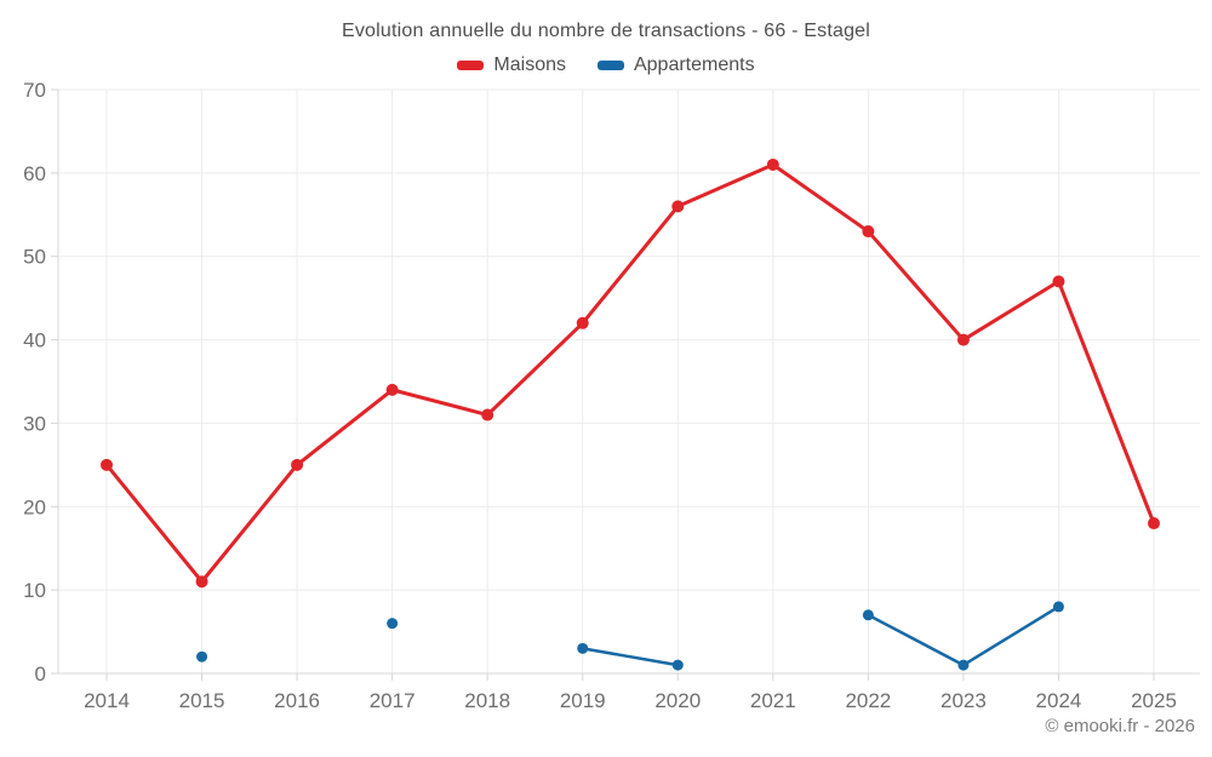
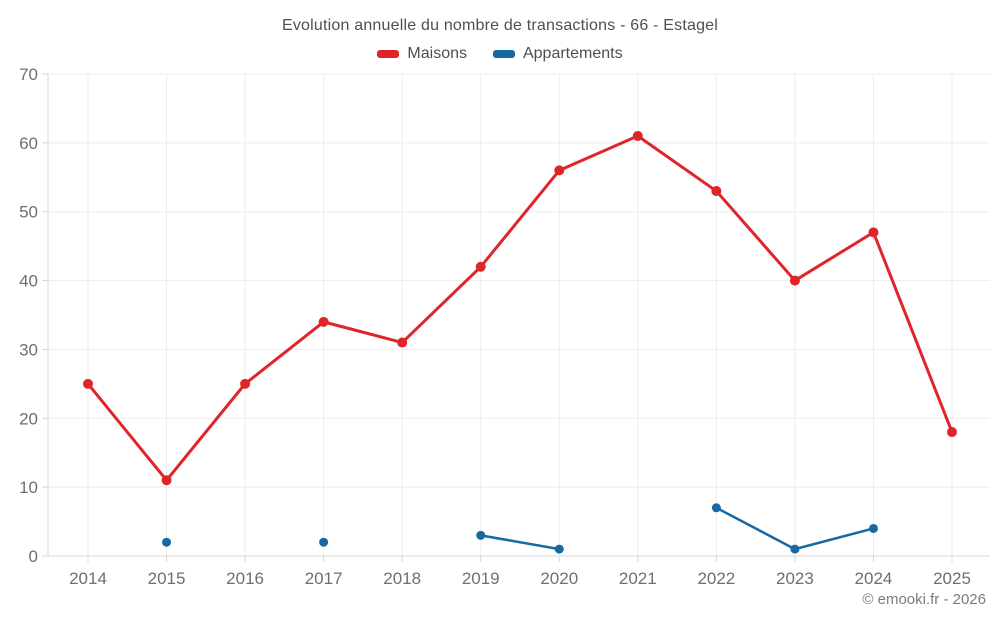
Appartements/2017: 6 -> 2
Appartements/2024: 8 -> 4
